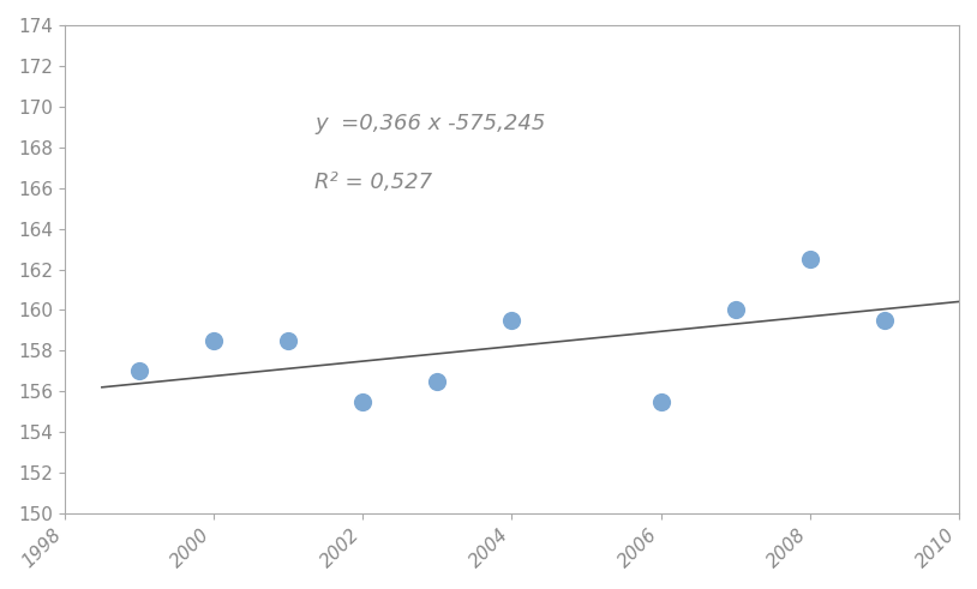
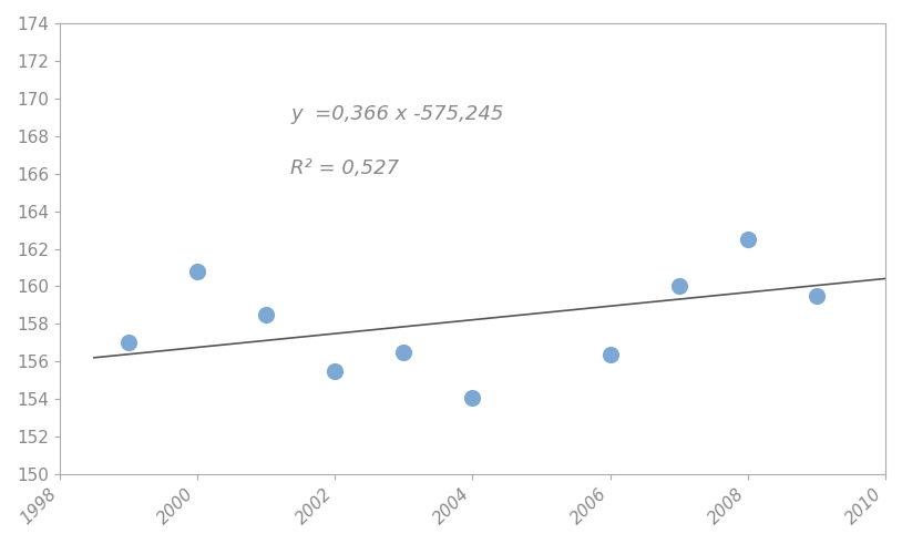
2000: 158.5 -> 160.8
2004: 159.5 -> 154.1
2006: 155.5 -> 156.4
